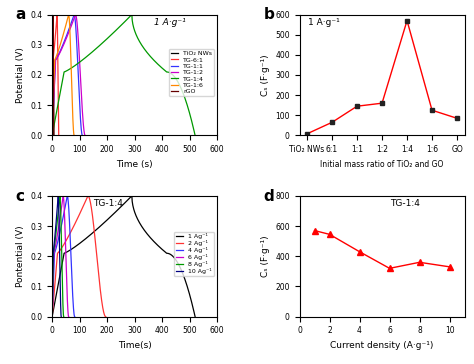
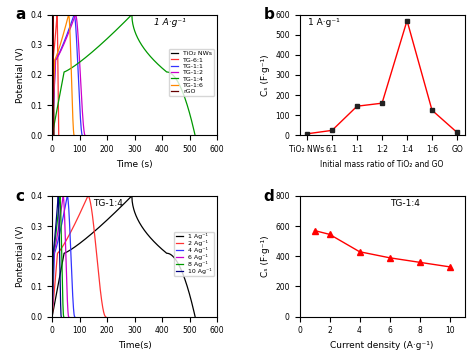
6:1: 65 -> 25
GO: 85 -> 15
6: 320 -> 390
